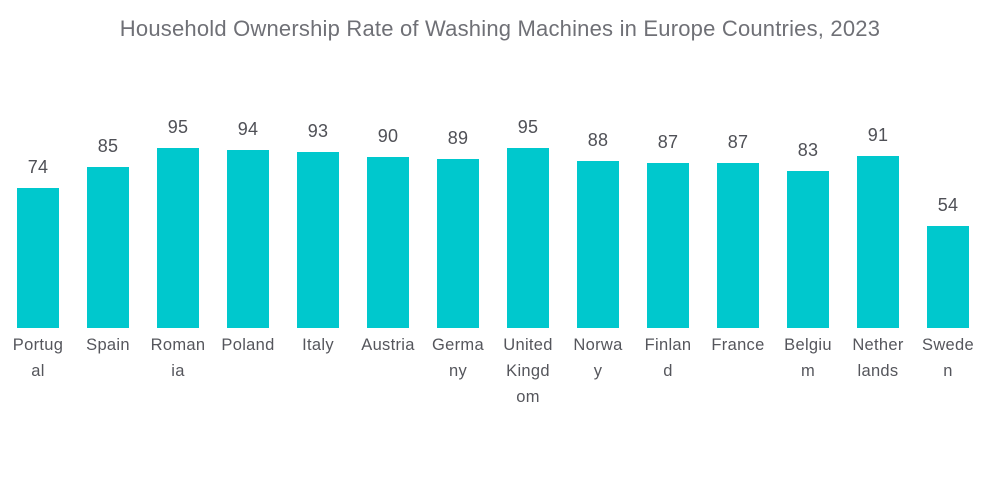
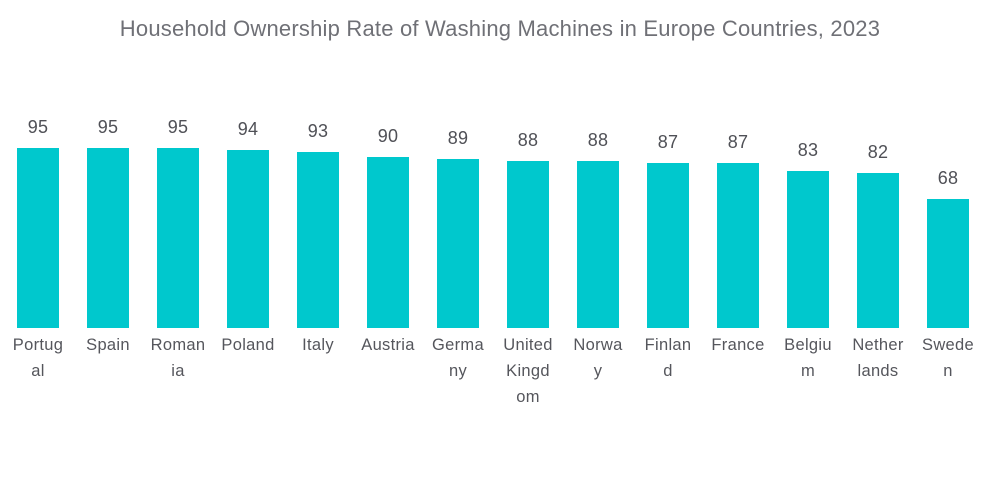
Portugal: 74 -> 95
Spain: 85 -> 95
United Kingdom: 95 -> 88
Netherlands: 91 -> 82
Sweden: 54 -> 68
